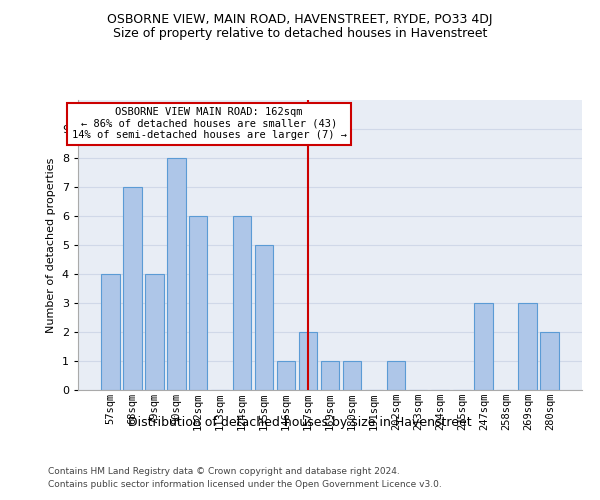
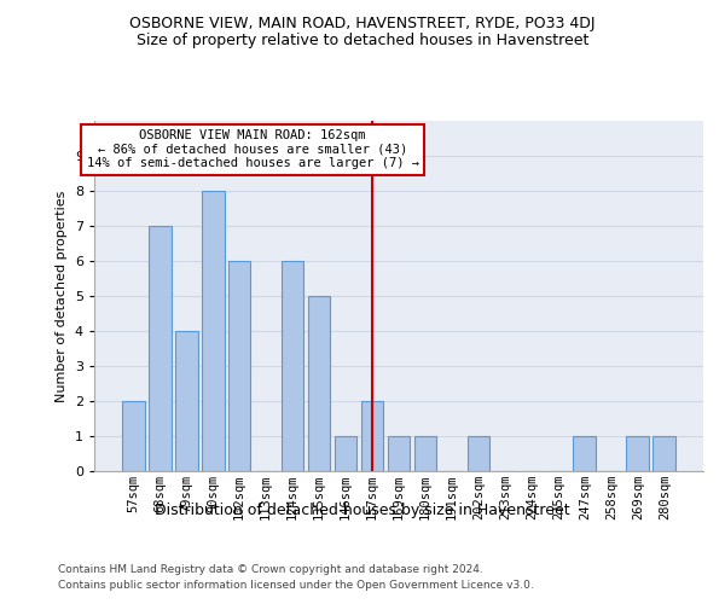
57sqm: 4 -> 2
247sqm: 3 -> 1
269sqm: 3 -> 1
280sqm: 2 -> 1
